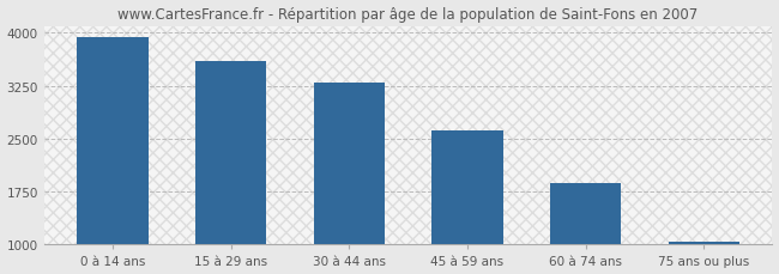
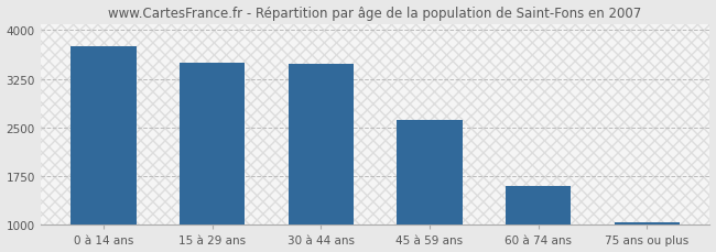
0 à 14 ans: 3940 -> 3760
15 à 29 ans: 3600 -> 3500
30 à 44 ans: 3290 -> 3480
60 à 74 ans: 1870 -> 1600
